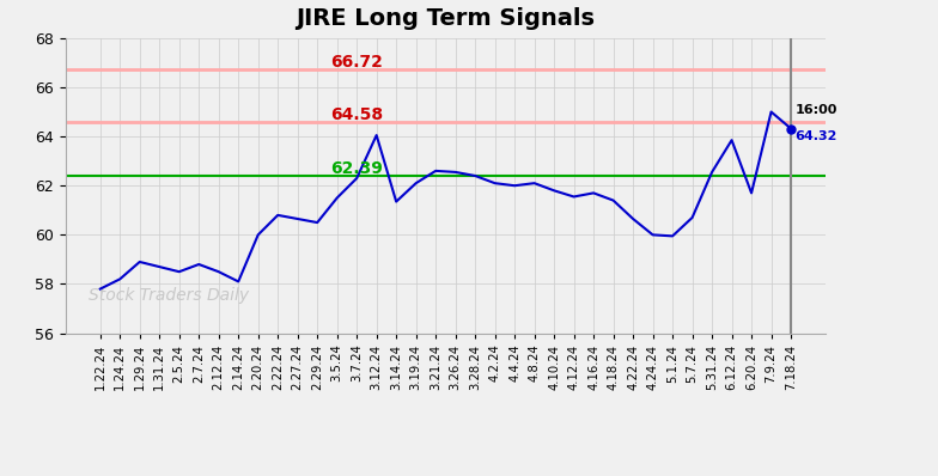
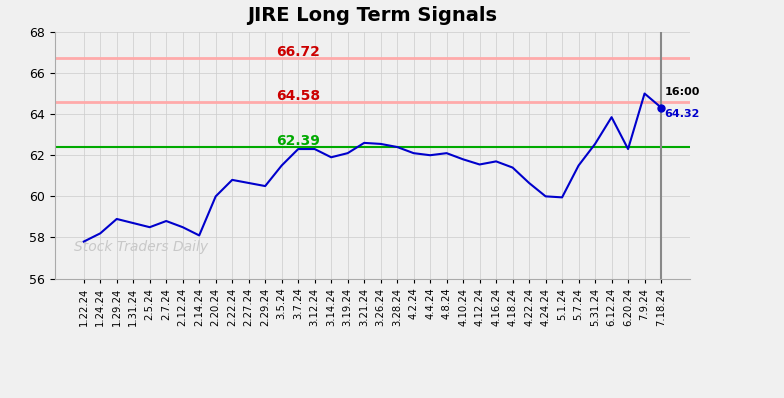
3.12.24: 64.05 -> 62.30
3.14.24: 61.35 -> 61.90
5.7.24: 60.70 -> 61.50
6.20.24: 61.70 -> 62.30
